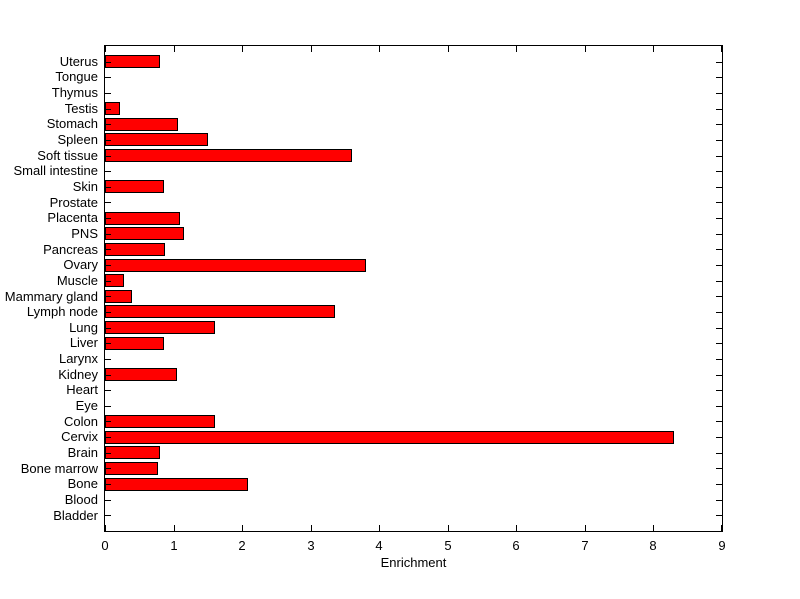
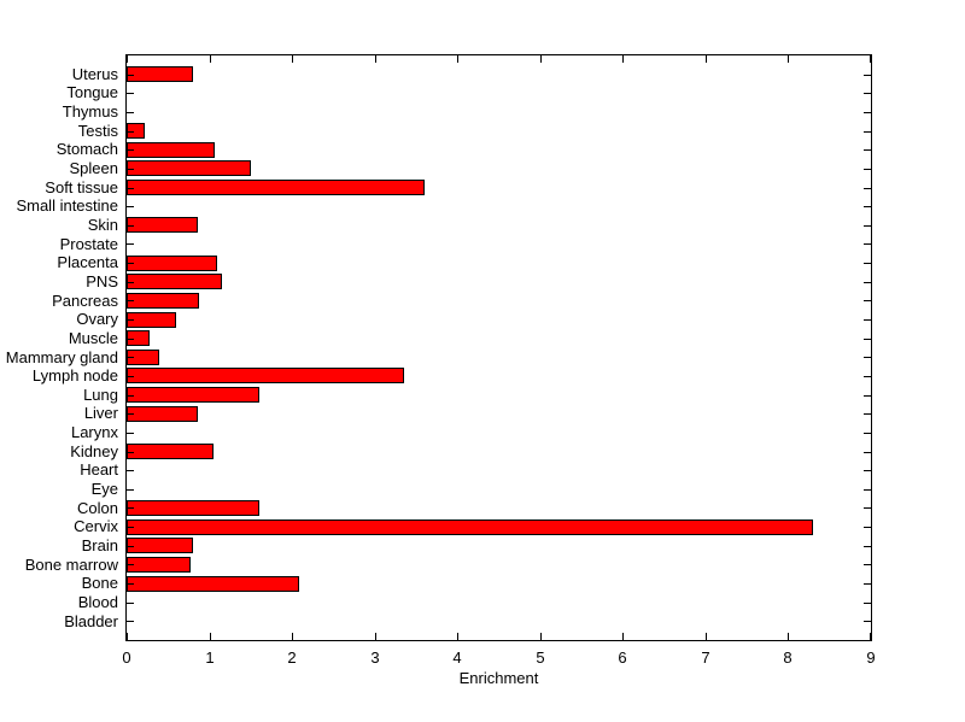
Ovary: 3.8 -> 0.6
